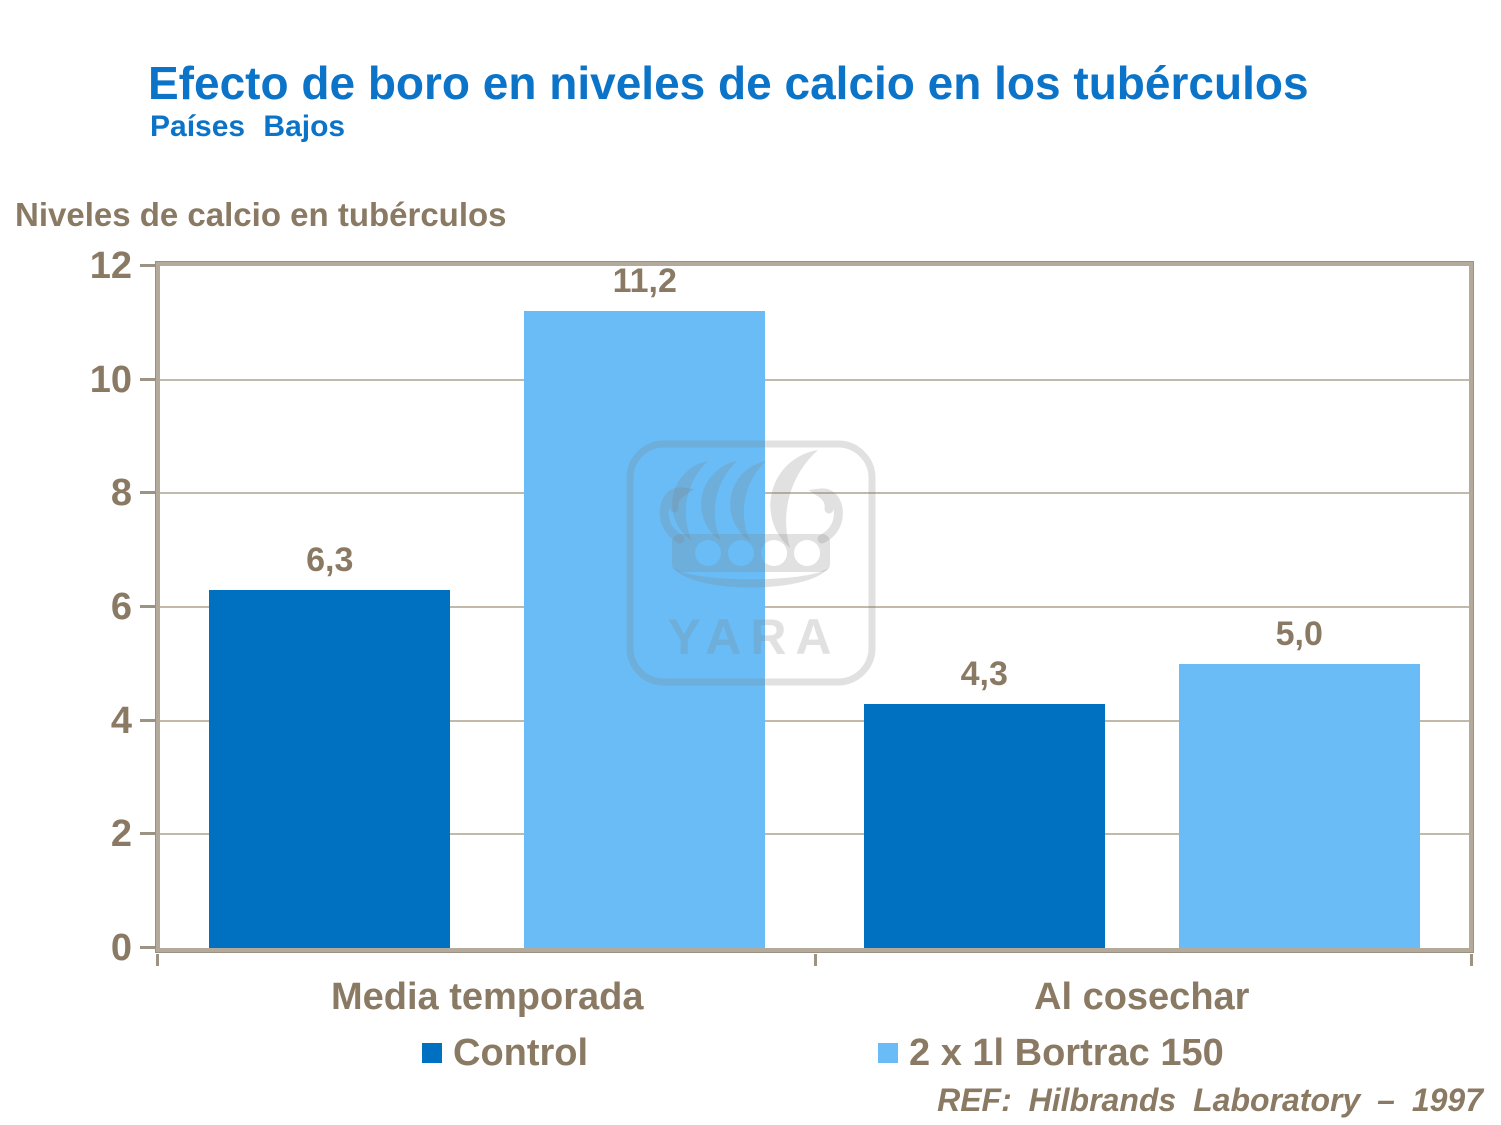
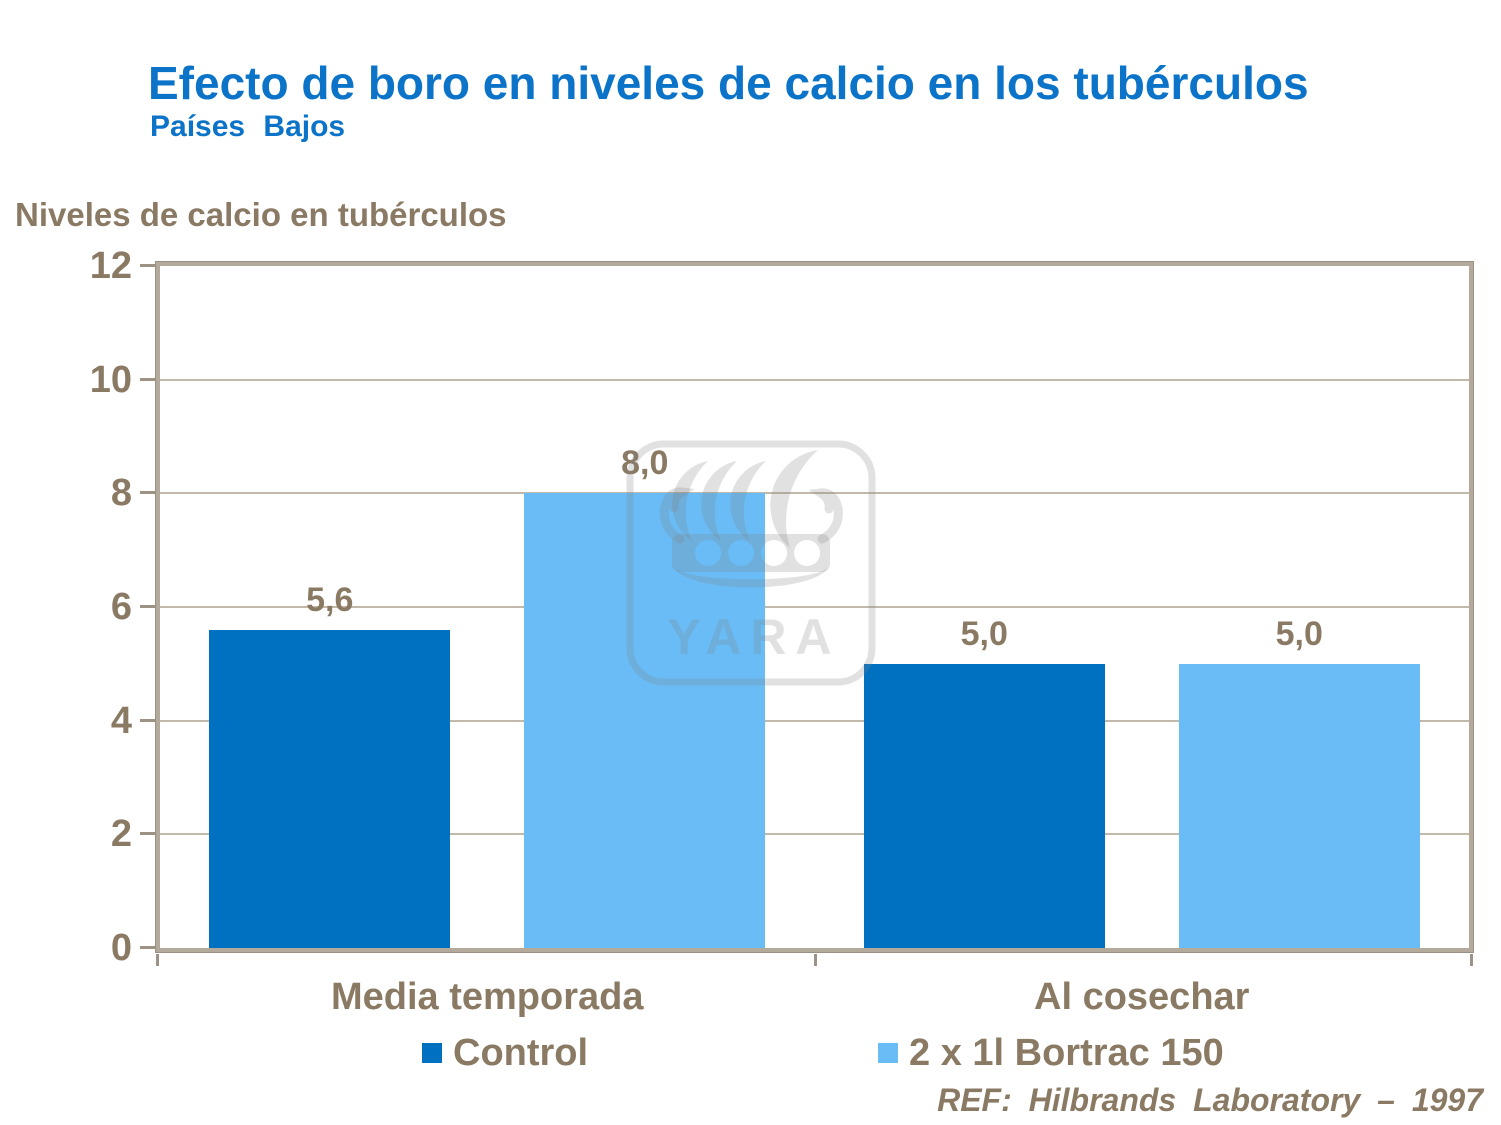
Control/Media temporada: 6,3 -> 5,6
2 x 1l Bortrac 150/Media temporada: 11,2 -> 8,0
Control/Al cosechar: 4,3 -> 5,0
